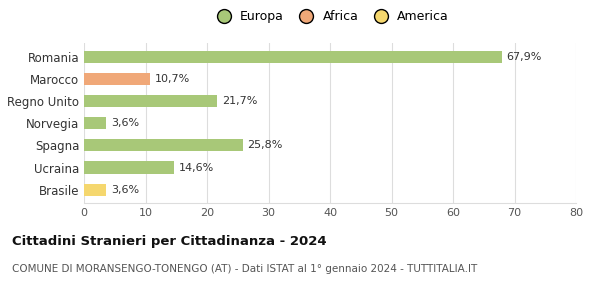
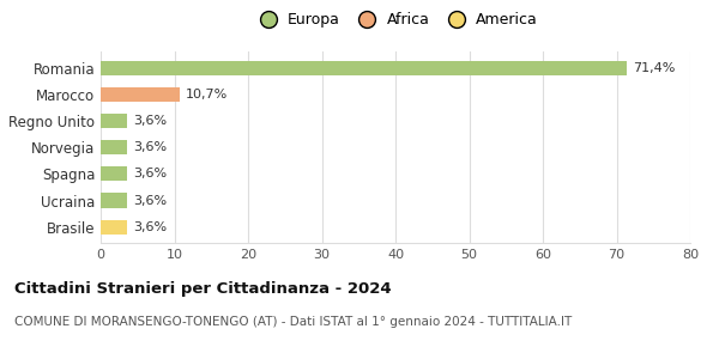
Romania: 67,9% -> 71,4%
Regno Unito: 21,7% -> 3,6%
Spagna: 25,8% -> 3,6%
Ucraina: 14,6% -> 3,6%
